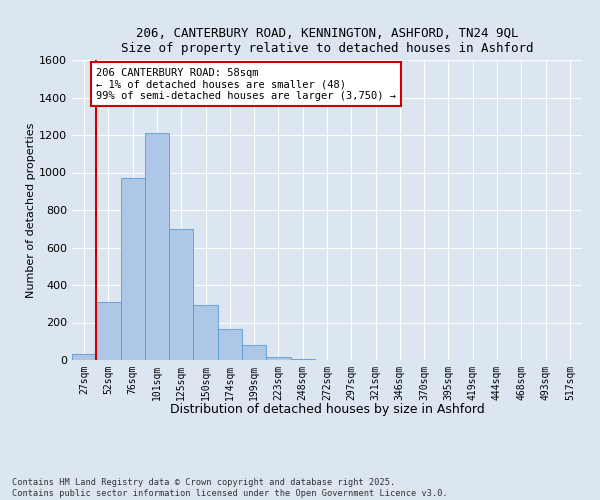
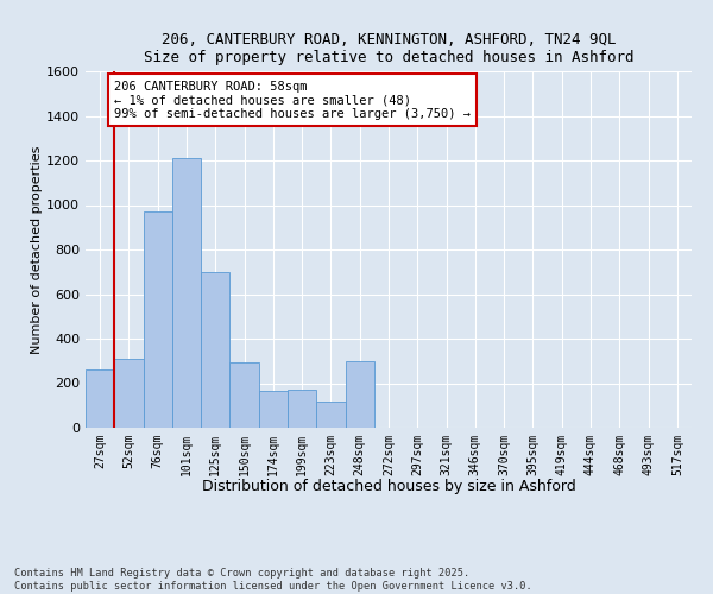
27sqm: 30 -> 260
199sqm: 80 -> 170
223sqm: 20 -> 120
248sqm: 0 -> 300
